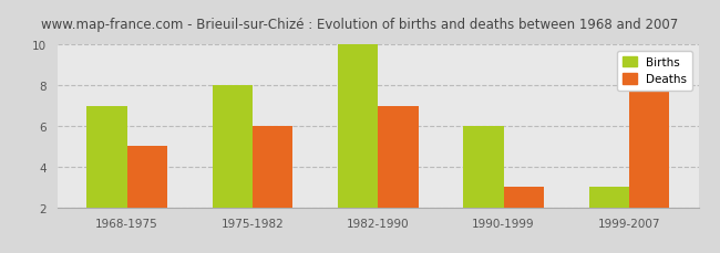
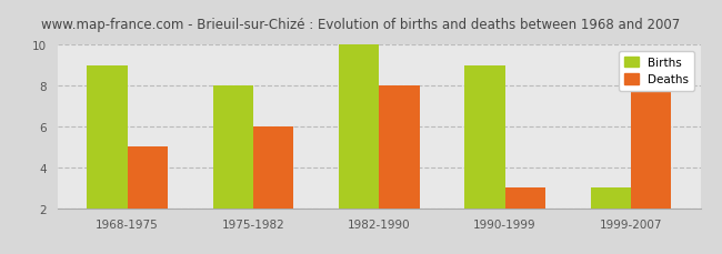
Births/1968-1975: 7 -> 9
Deaths/1982-1990: 7 -> 8
Births/1990-1999: 6 -> 9
